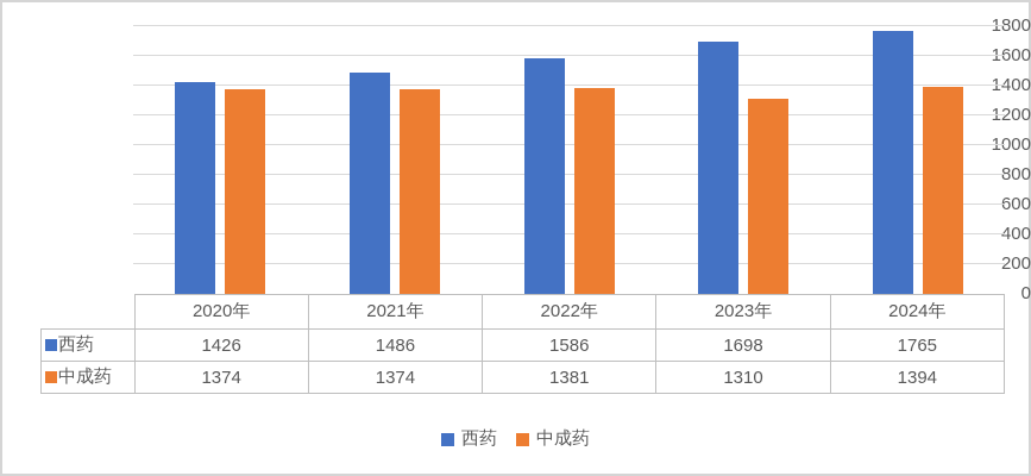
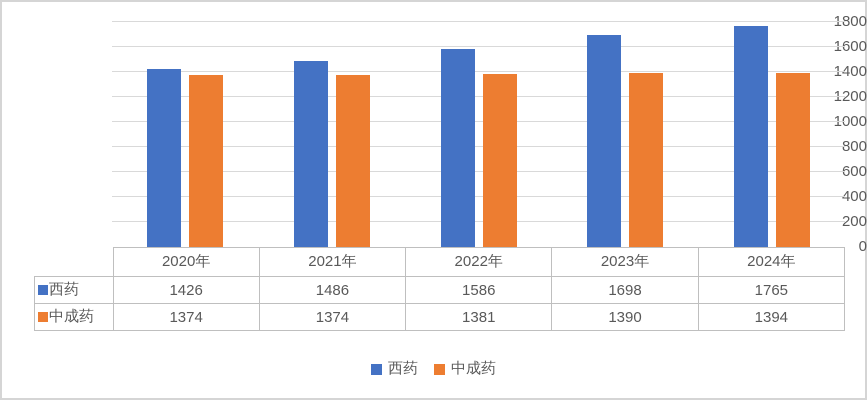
中成药/2023年: 1310 -> 1390
